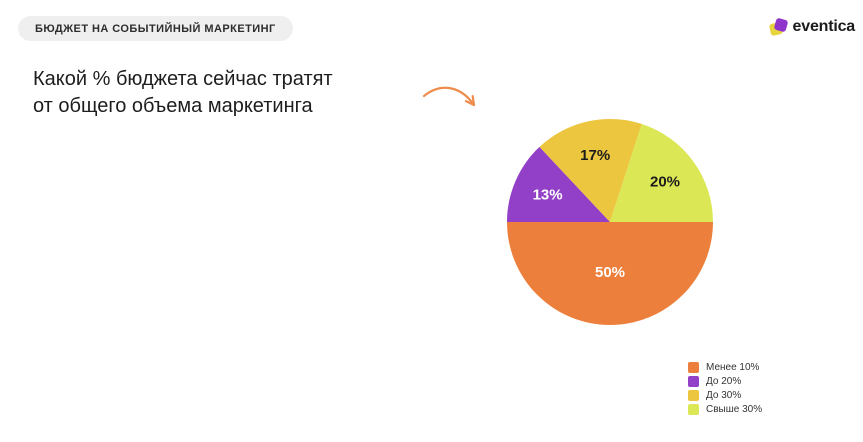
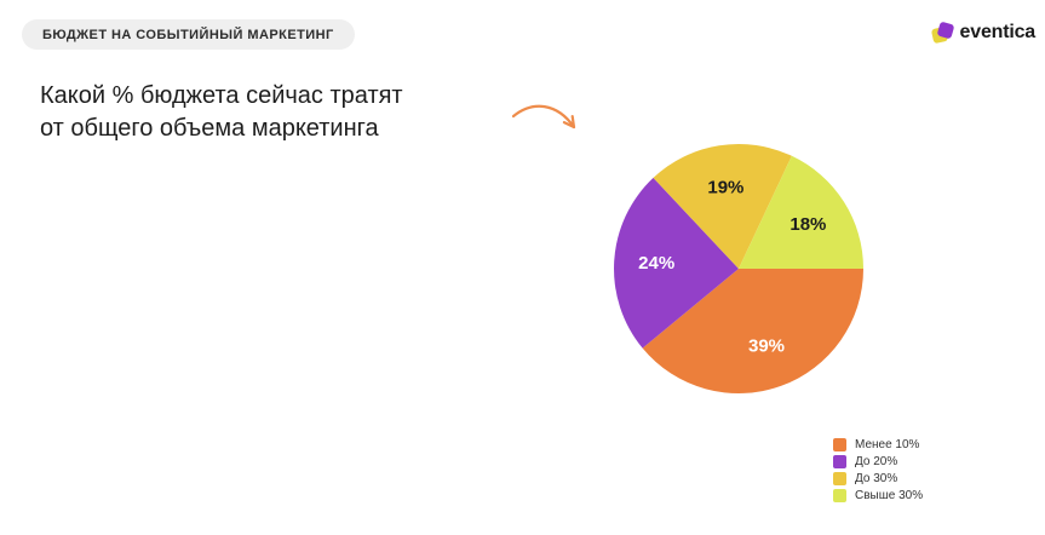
Менее 10%: 50% -> 39%
До 20%: 13% -> 24%
До 30%: 17% -> 19%
Свыше 30%: 20% -> 18%
